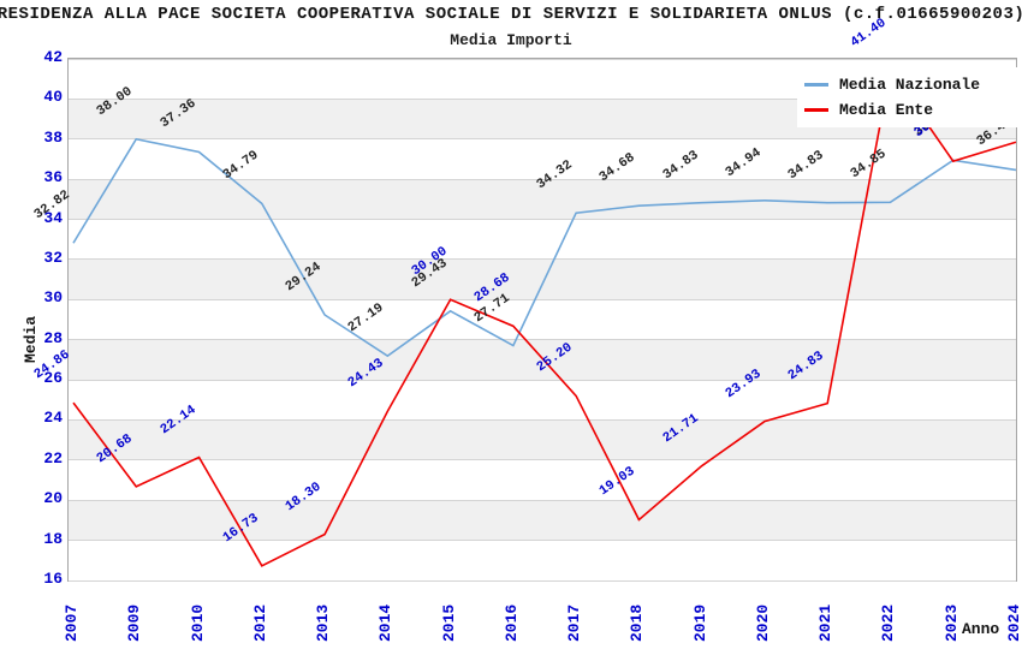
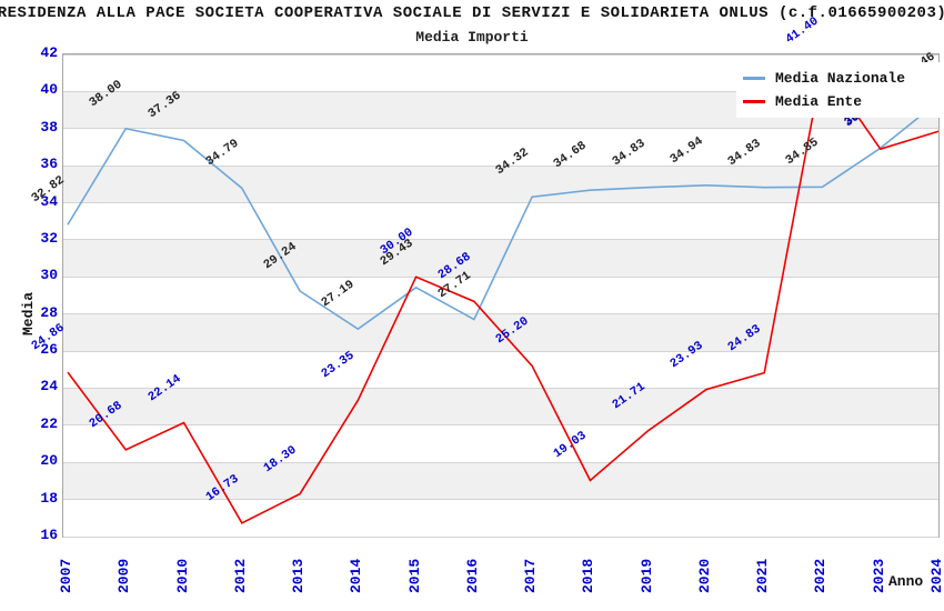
Media Ente/2014: 24.43 -> 23.35
Media Nazionale/2024: 36.46 -> 39.46
